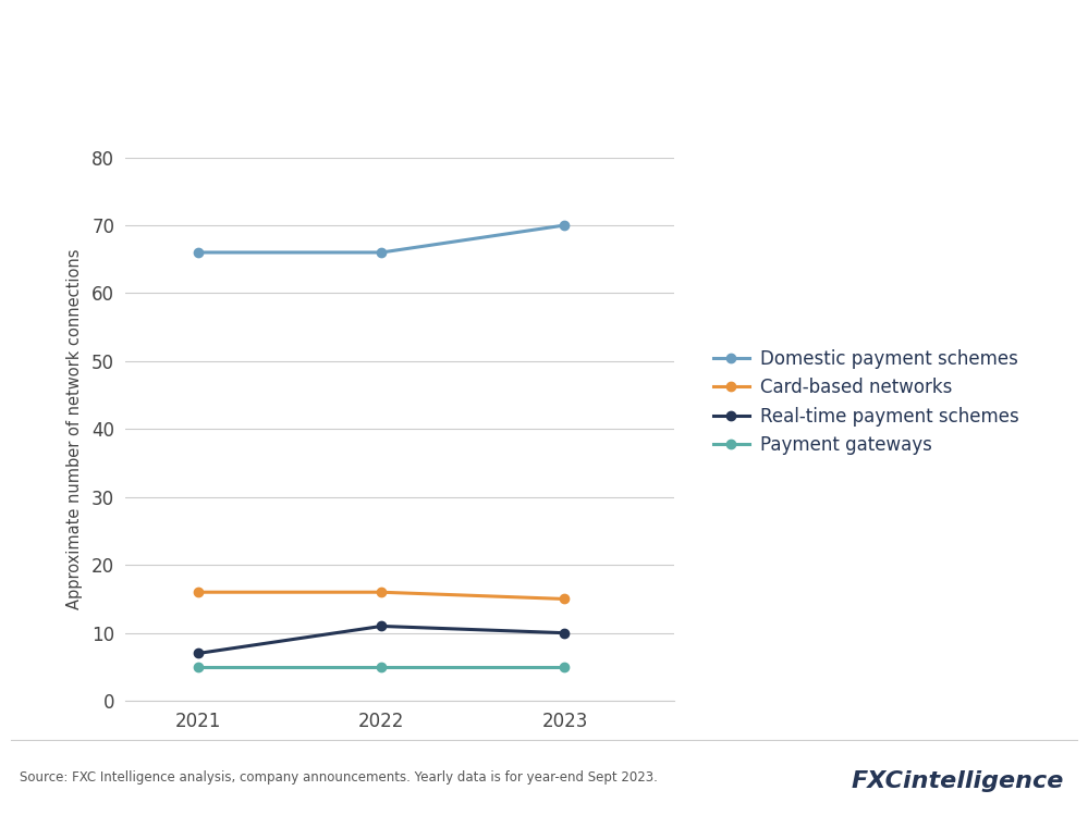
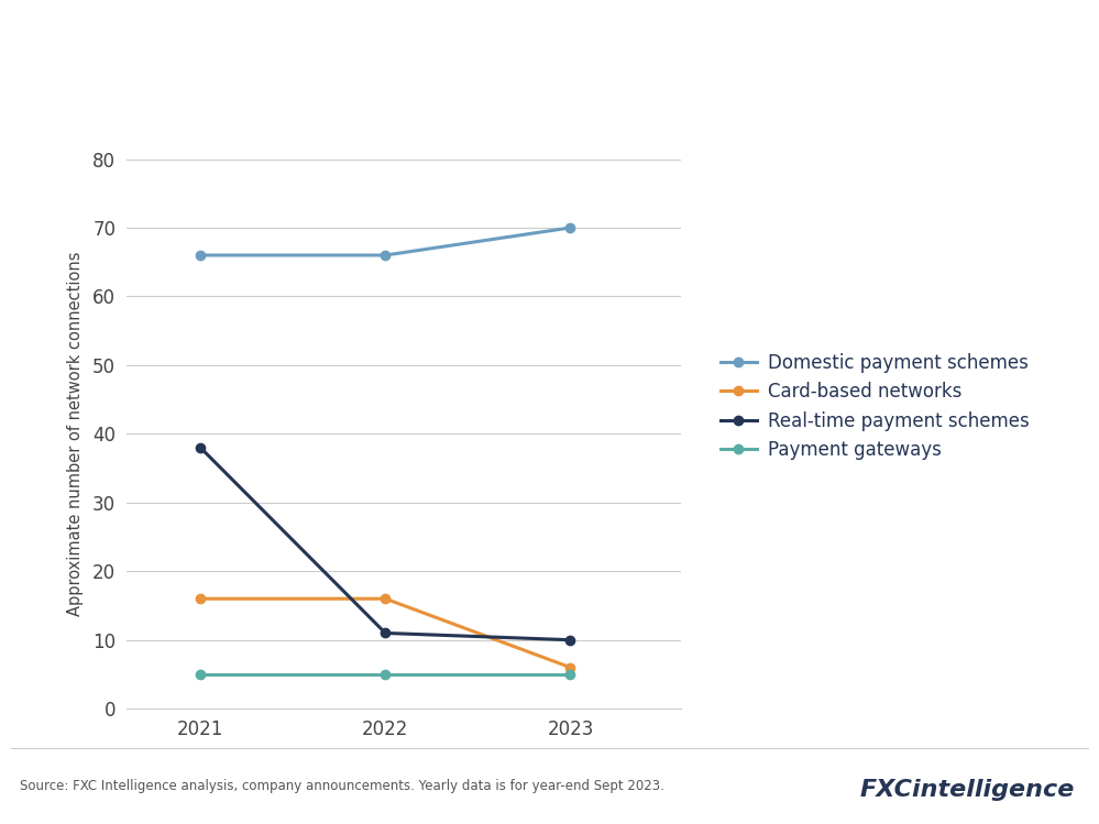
Real-time payment schemes/2021: 7 -> 38
Card-based networks/2023: 15 -> 6
